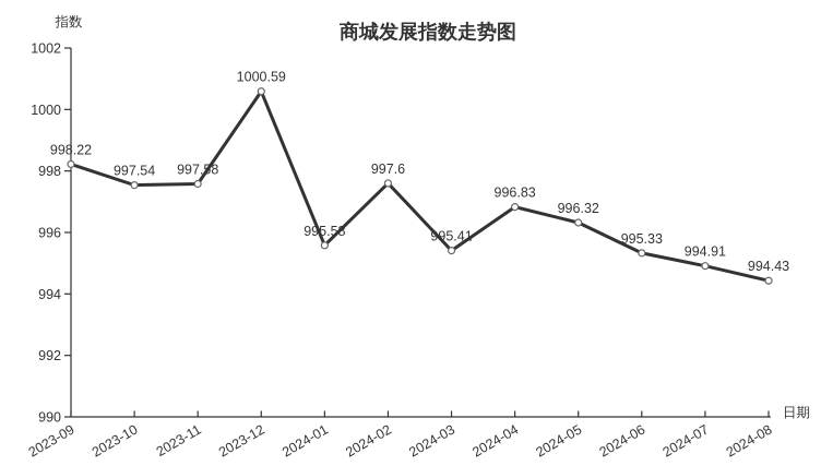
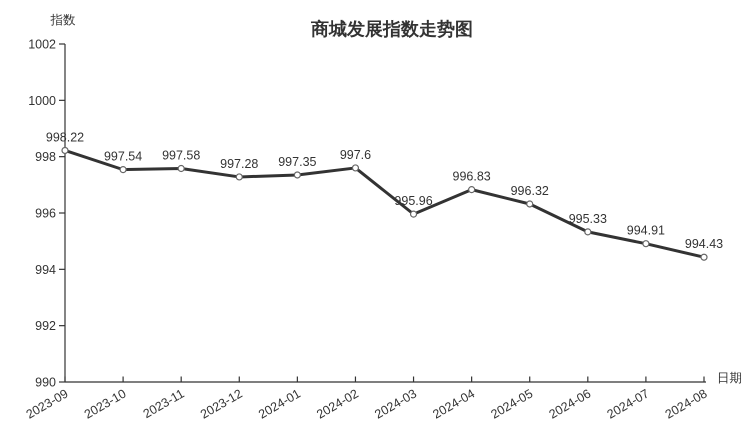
2023-12: 1000.59 -> 997.28
2024-01: 995.58 -> 997.35
2024-03: 995.41 -> 995.96
